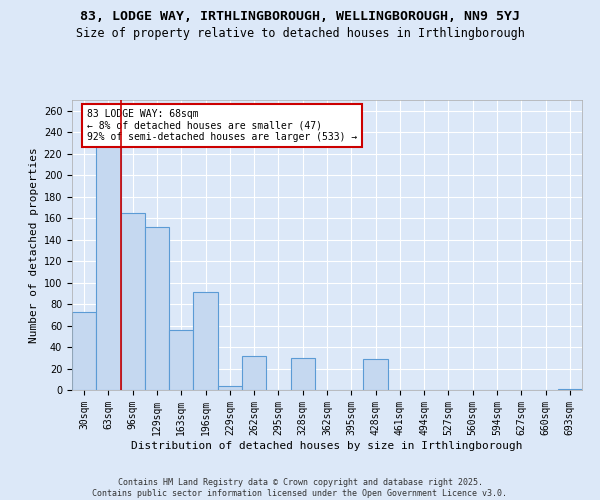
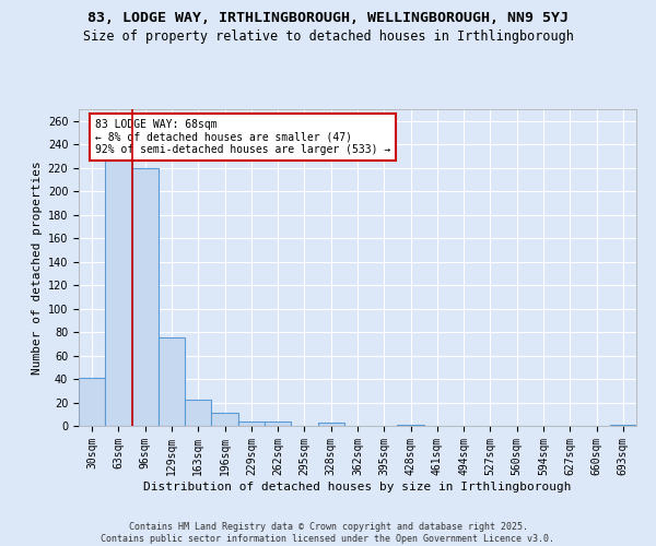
30sqm: 73 -> 41
96sqm: 165 -> 220
129sqm: 152 -> 75
163sqm: 56 -> 22
196sqm: 91 -> 11
262sqm: 32 -> 4
328sqm: 30 -> 3
428sqm: 29 -> 1
